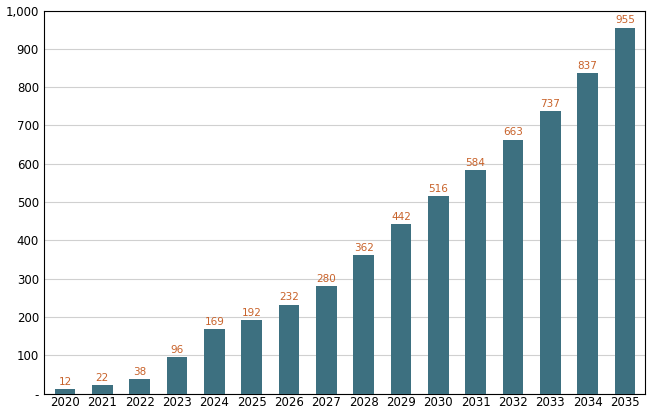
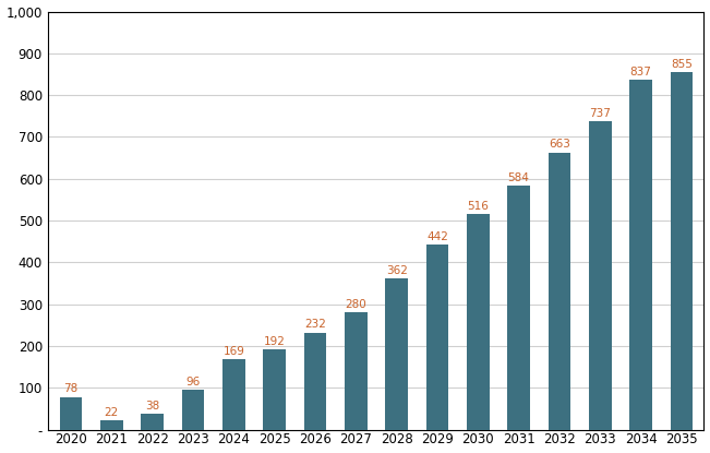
2020: 12 -> 78
2035: 955 -> 855
